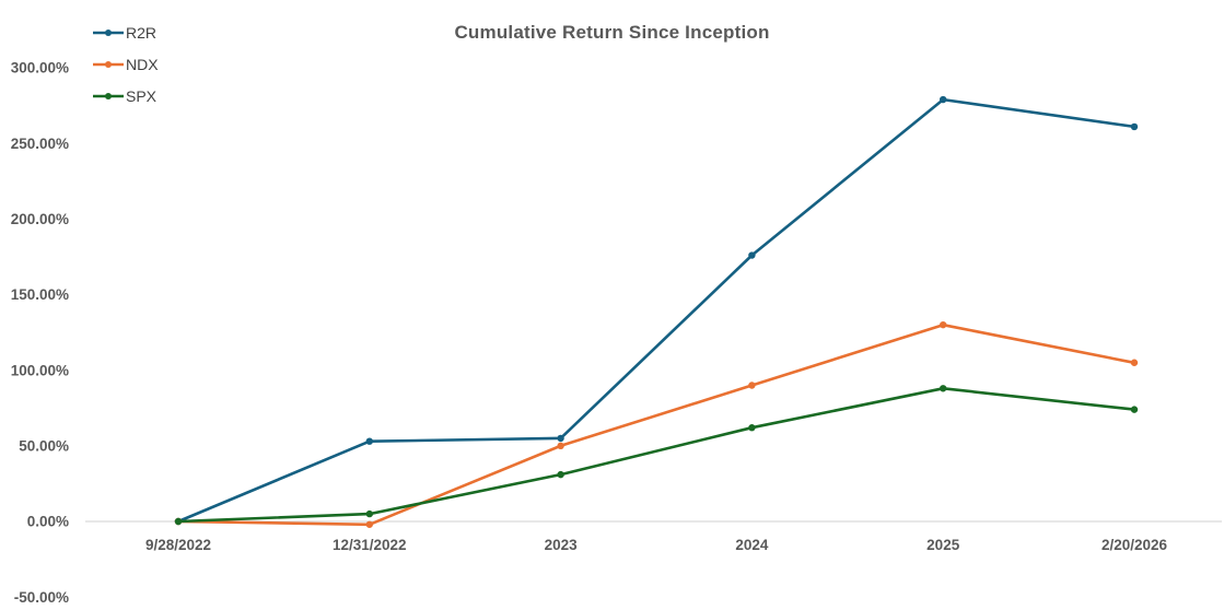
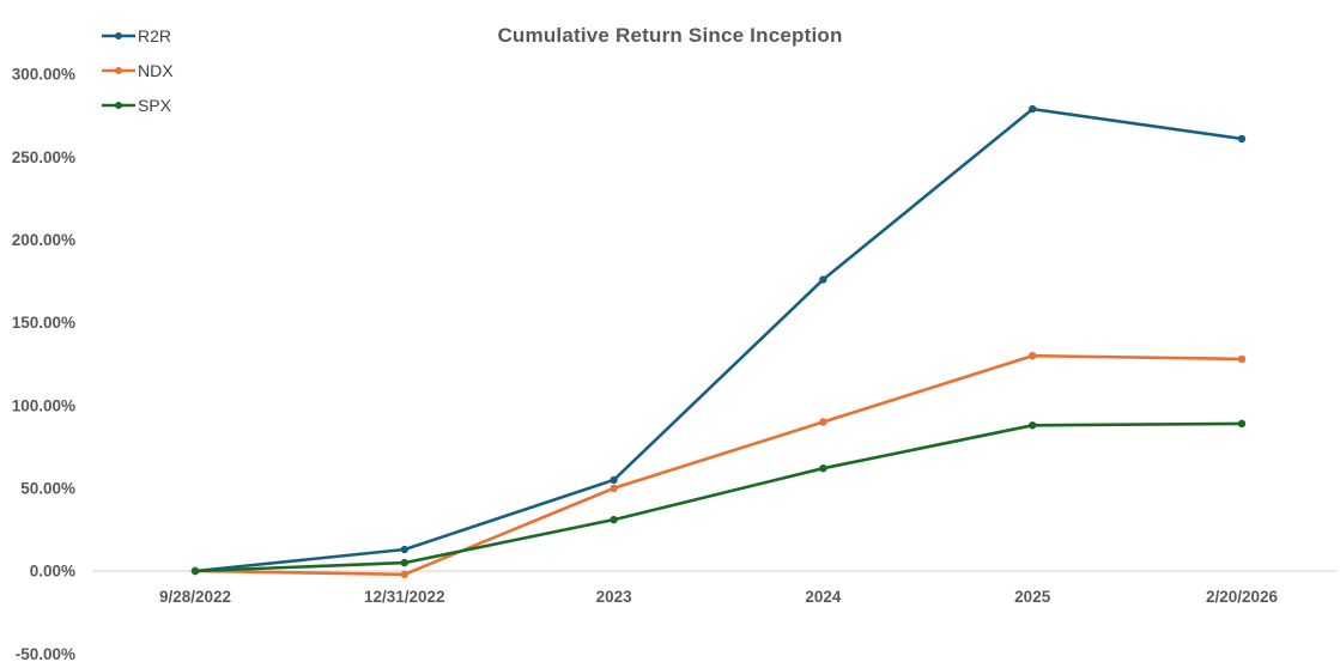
R2R/12/31/2022: 53% -> 13%
NDX/2/20/2026: 105% -> 128%
SPX/2/20/2026: 74% -> 89%
